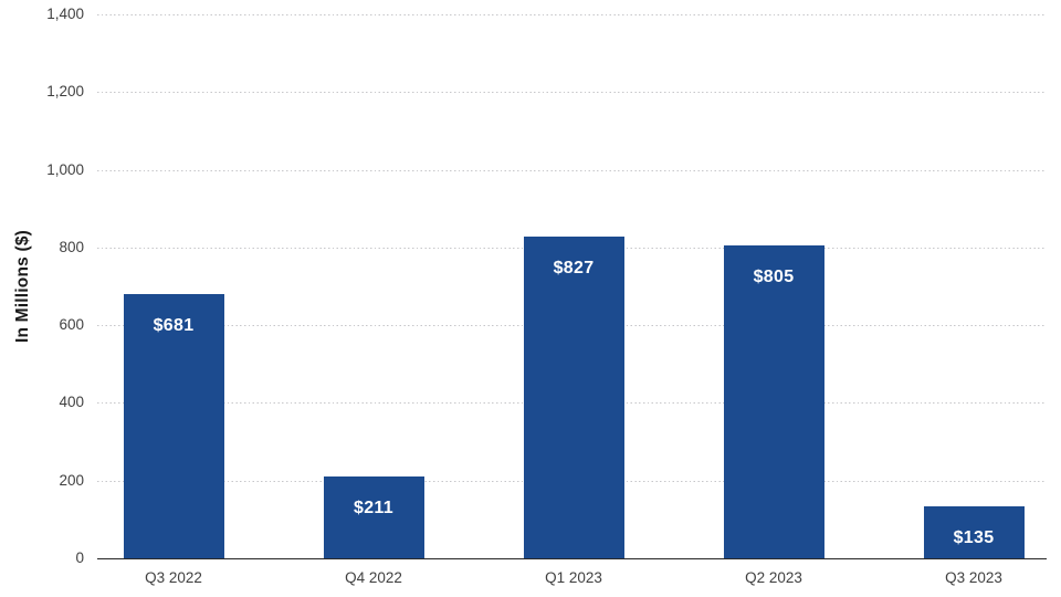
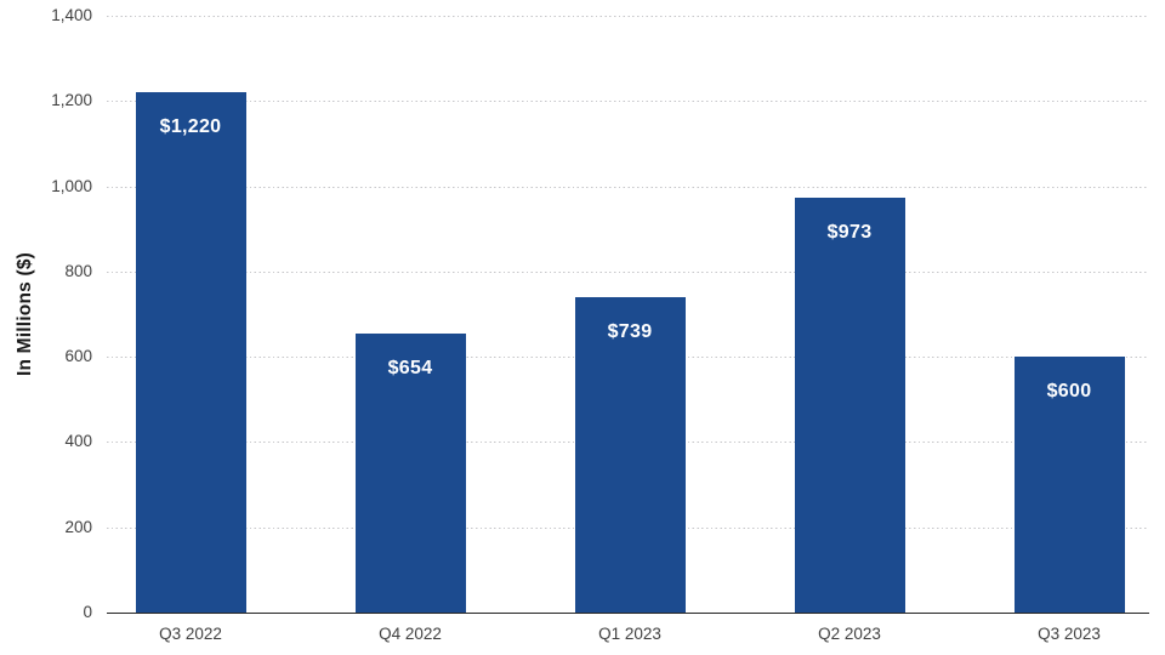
Q3 2022: $681 -> $1,220
Q4 2022: $211 -> $654
Q1 2023: $827 -> $739
Q2 2023: $805 -> $973
Q3 2023: $135 -> $600
